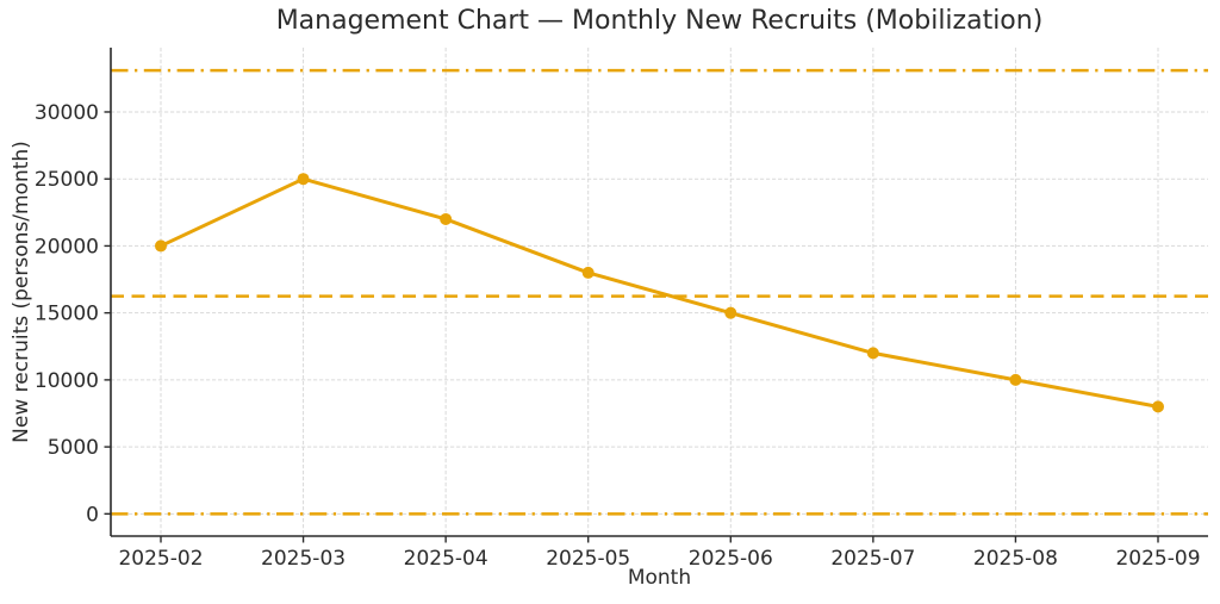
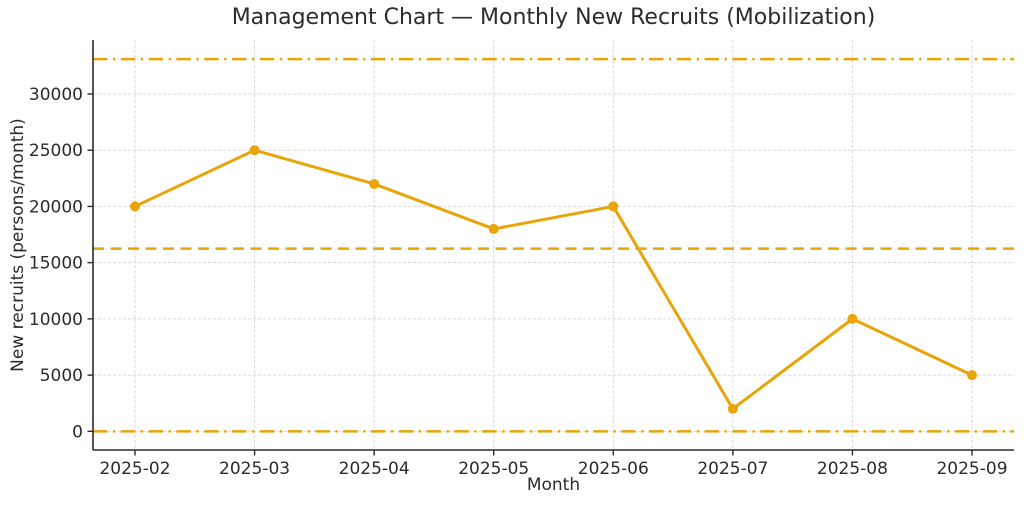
2025-06: 15000 -> 20000
2025-07: 12000 -> 2000
2025-09: 8000 -> 5000
